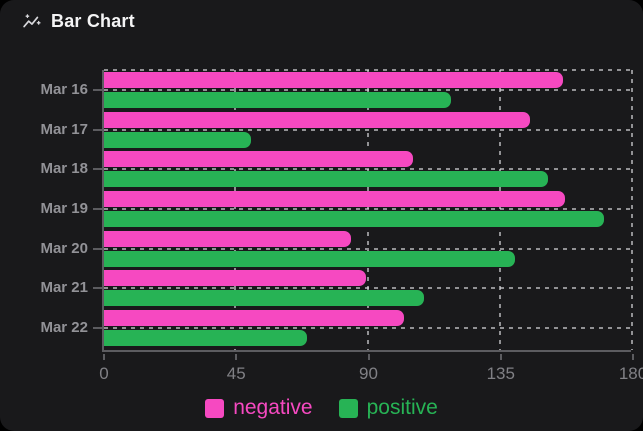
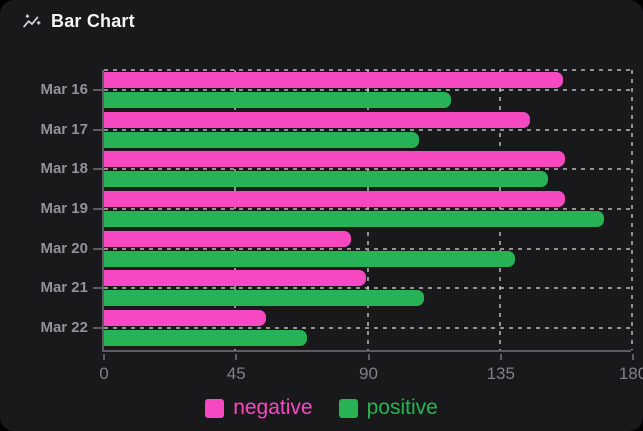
positive/Mar 17: 50 -> 107
negative/Mar 18: 105 -> 157
negative/Mar 22: 102 -> 55
